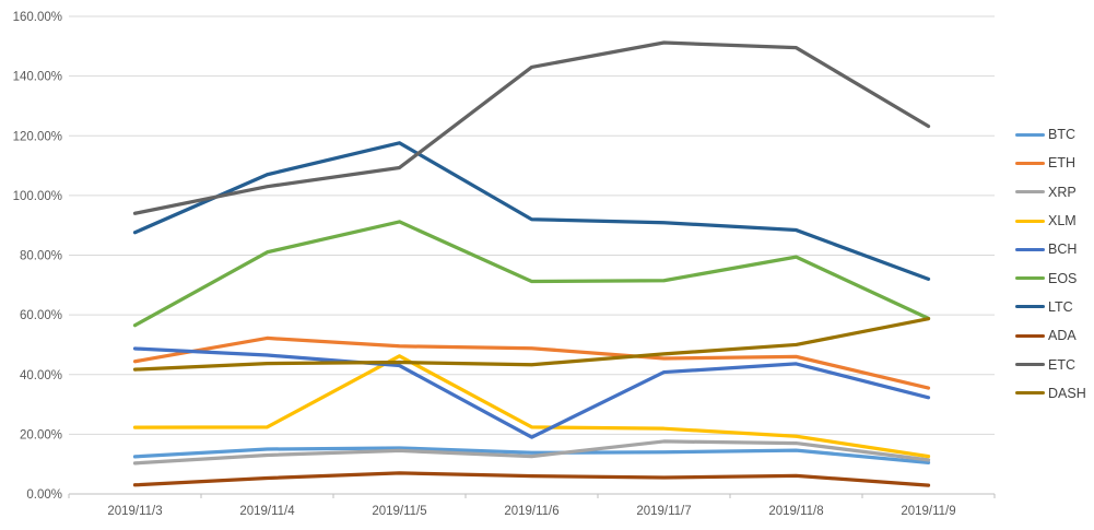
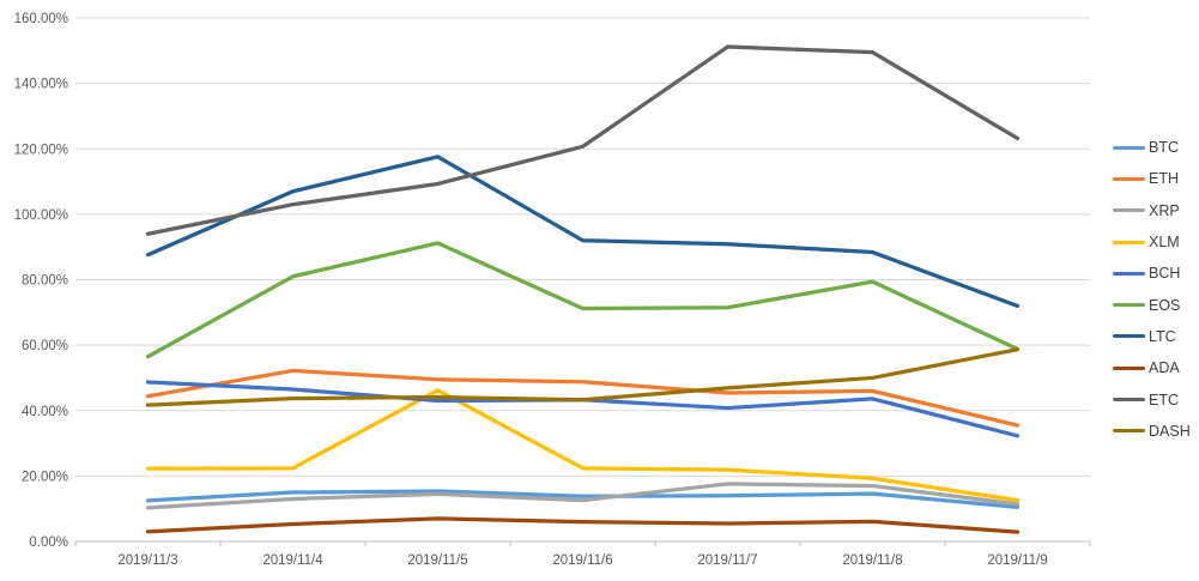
BCH/2019/11/6: 19% -> 43%
ETC/2019/11/6: 143% -> 121%
